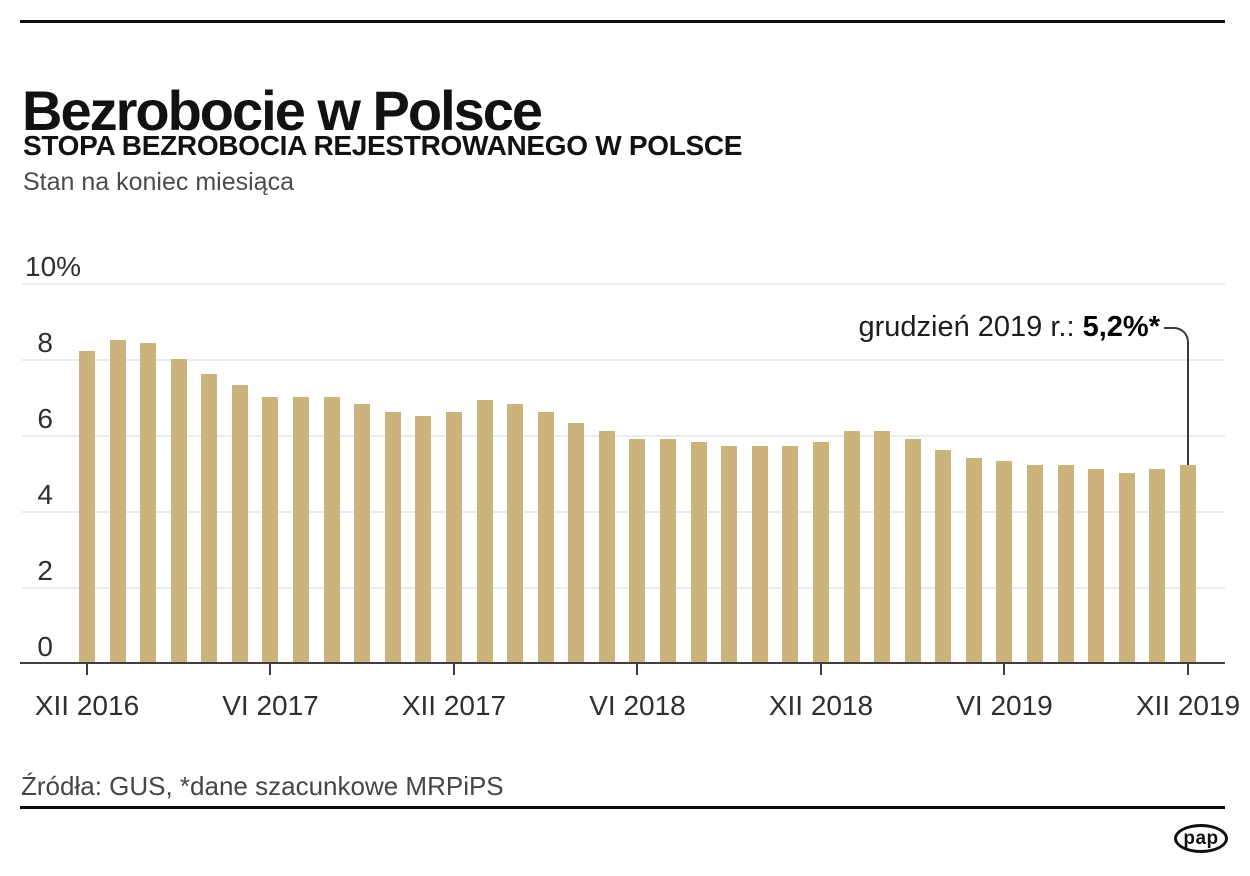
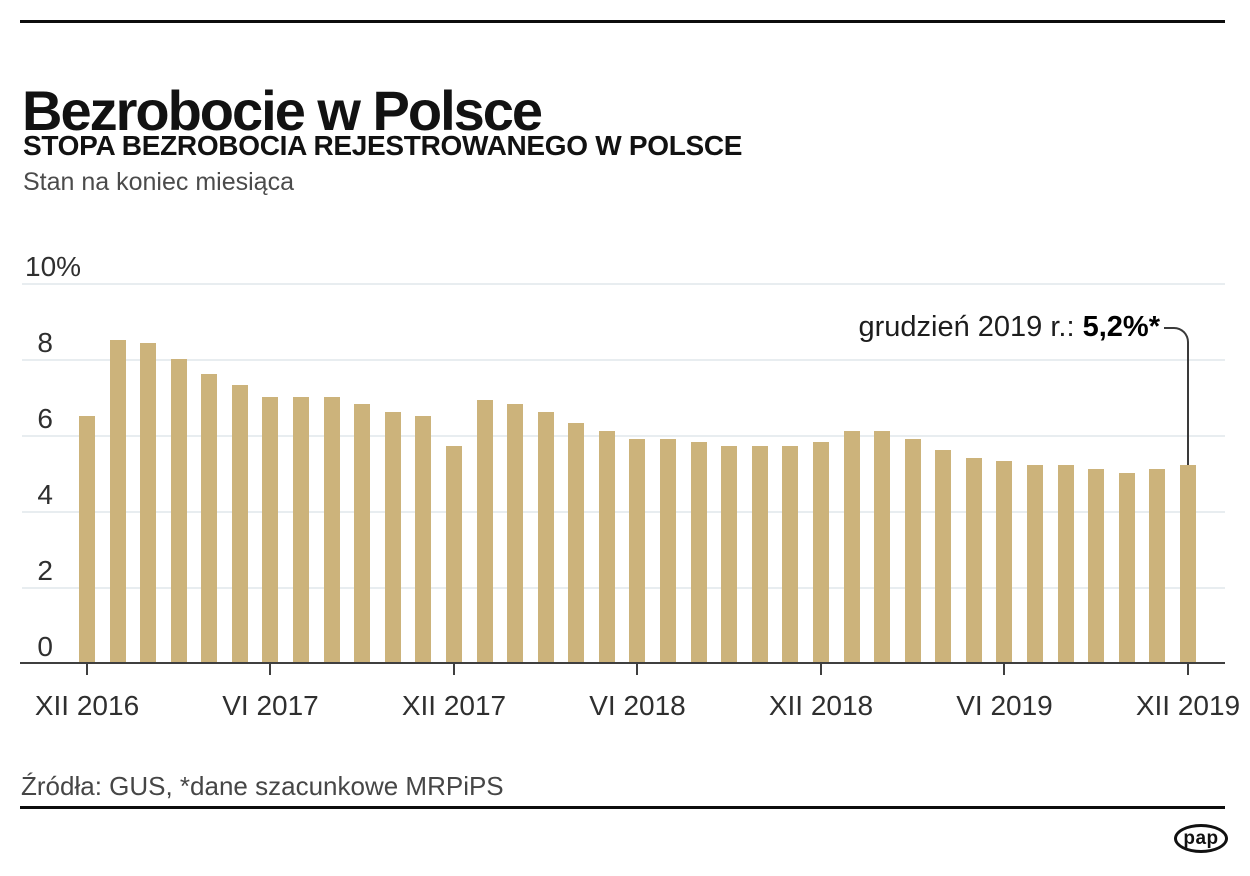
XII 2016: 8.2 -> 6.5
XII 2017: 6.6 -> 5.7
